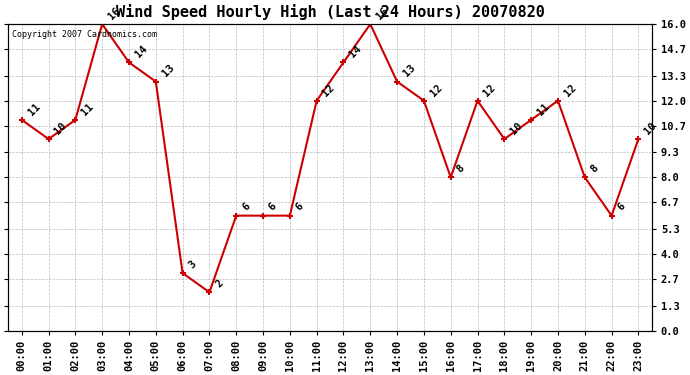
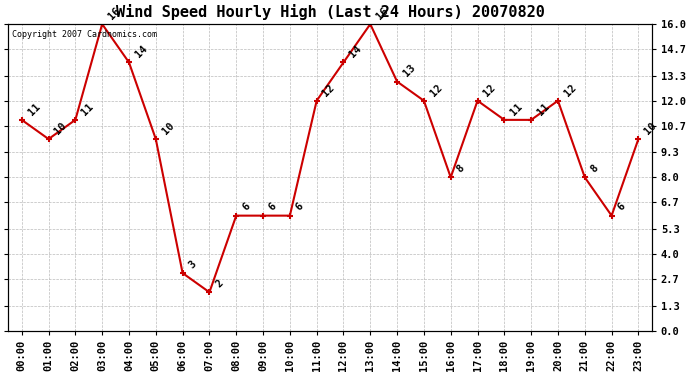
05:00: 13 -> 10
18:00: 10 -> 11
